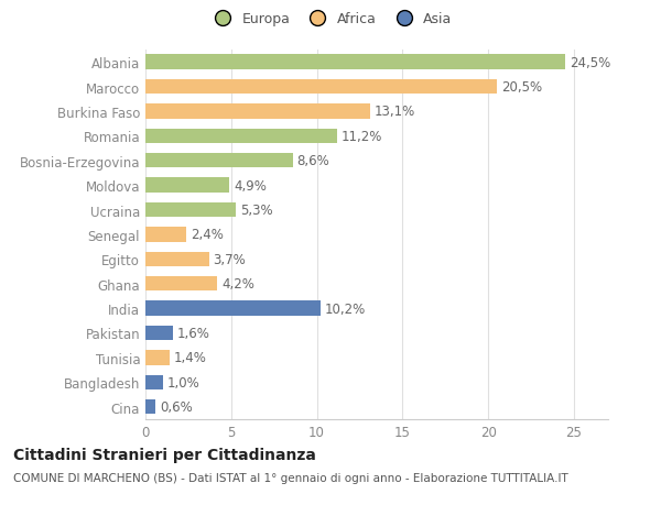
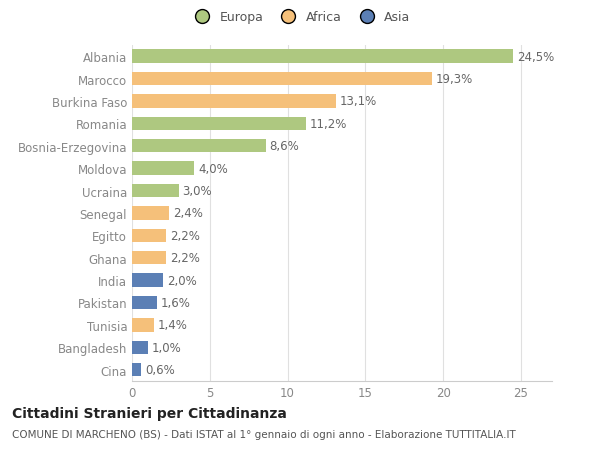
Marocco: 20,5% -> 19,3%
Moldova: 4,9% -> 4,0%
Ucraina: 5,3% -> 3,0%
Egitto: 3,7% -> 2,2%
Ghana: 4,2% -> 2,2%
India: 10,2% -> 2,0%
